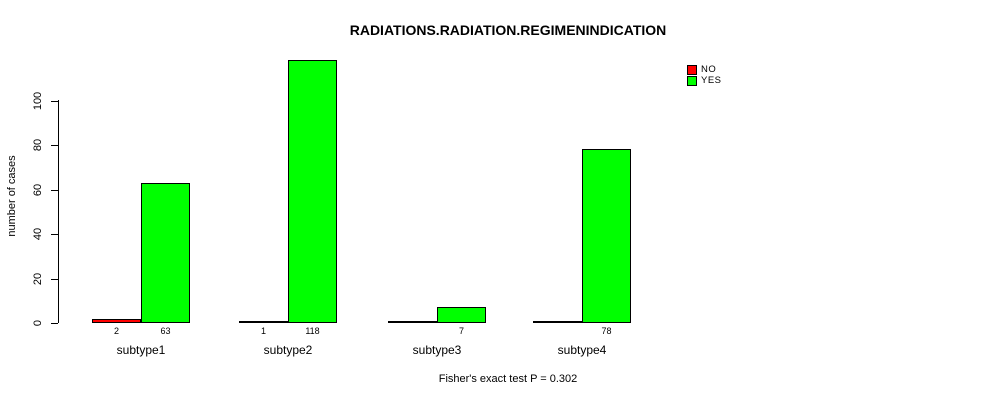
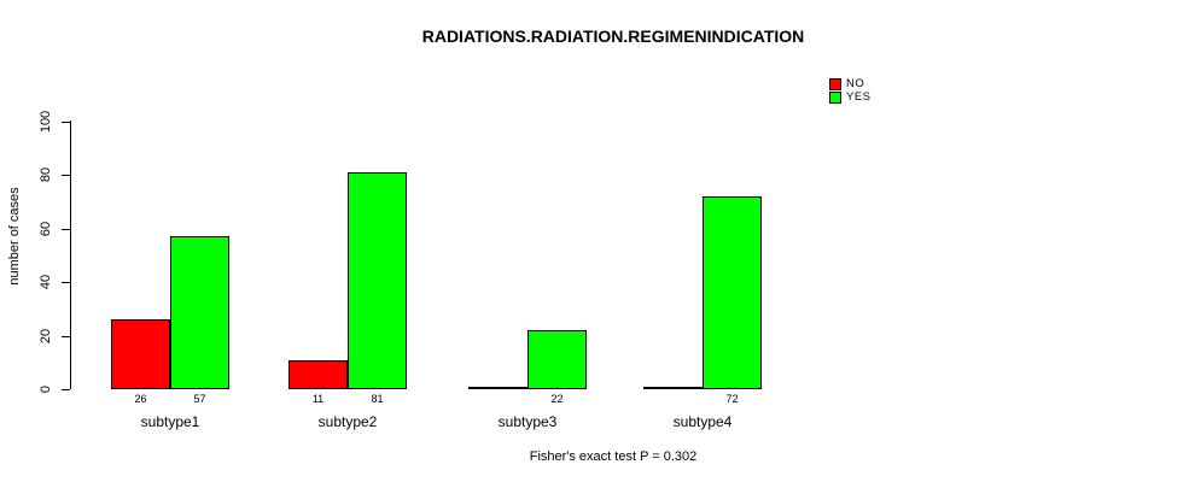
NO/subtype1: 2 -> 26
YES/subtype1: 63 -> 57
NO/subtype2: 1 -> 11
YES/subtype2: 118 -> 81
YES/subtype3: 7 -> 22
YES/subtype4: 78 -> 72
